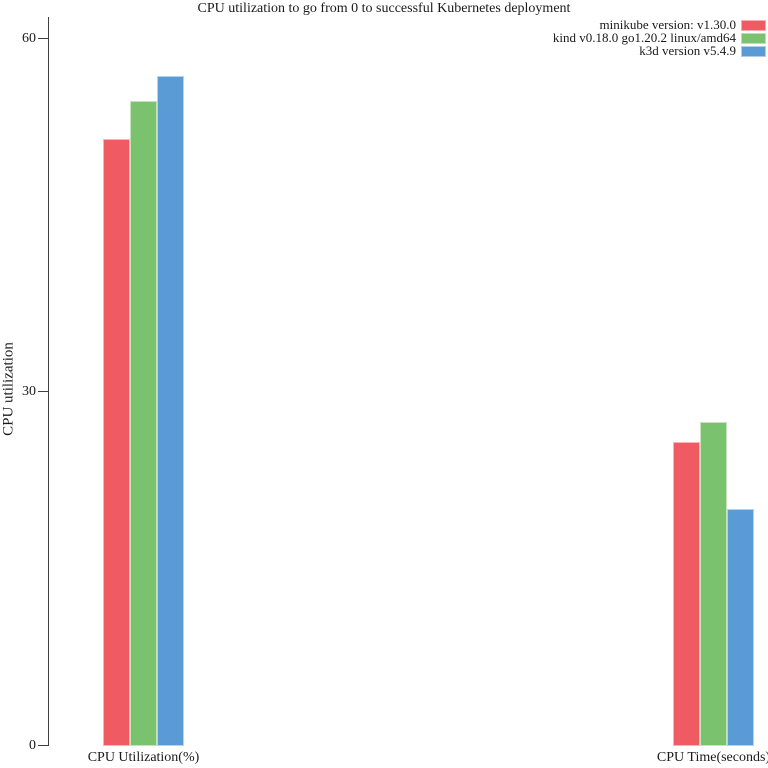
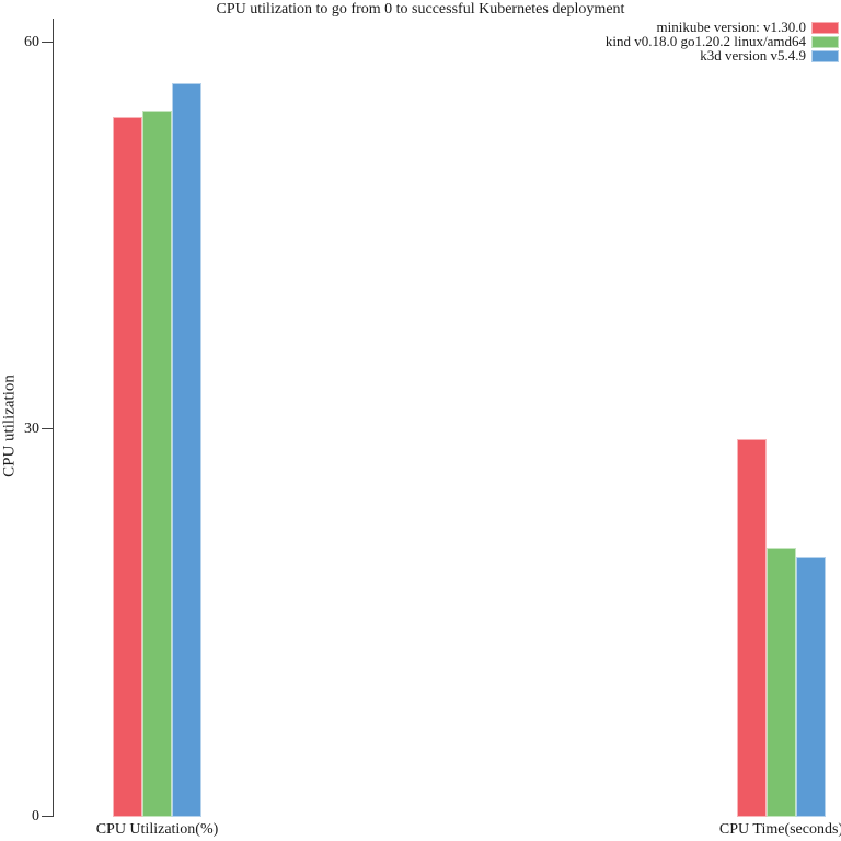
minikube version: v1.30.0/CPU Utilization(%): 51.5 -> 54.2
minikube version: v1.30.0/CPU Time(seconds): 25.8 -> 29.3
kind v0.18.0 go1.20.2 linux/amd64/CPU Time(seconds): 27.5 -> 20.9
